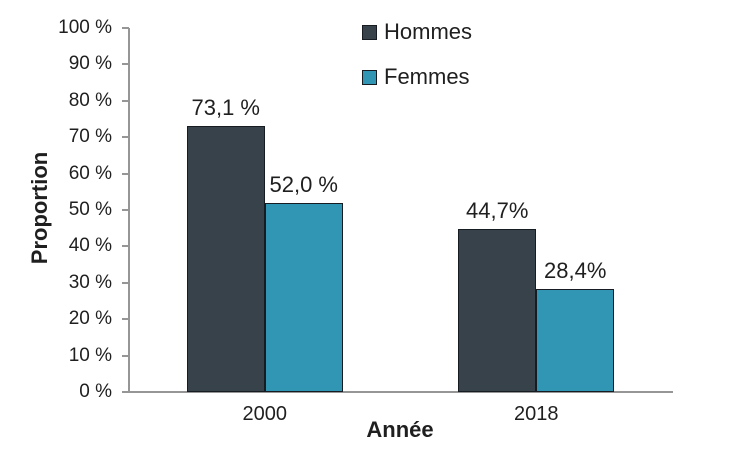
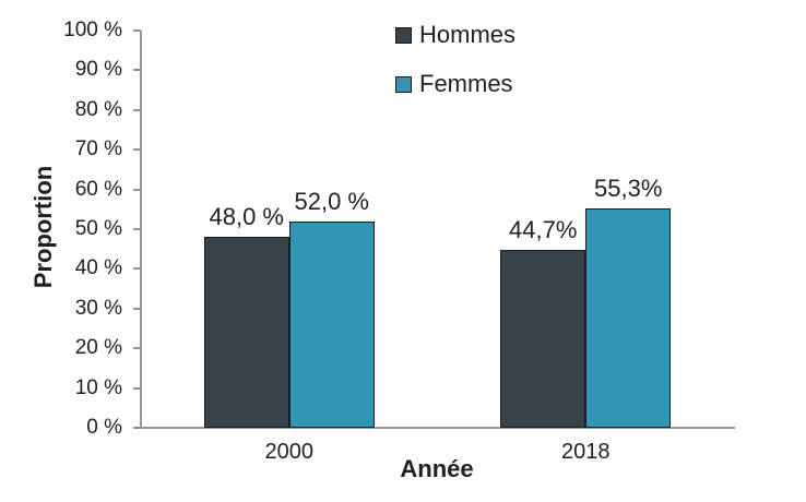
Hommes/2000: 73,1 -> 48,0
Femmes/2018: 28,4% -> 55,3%
